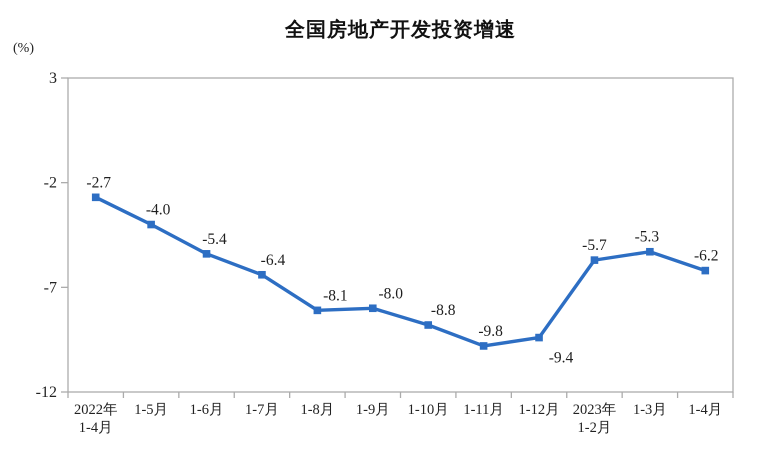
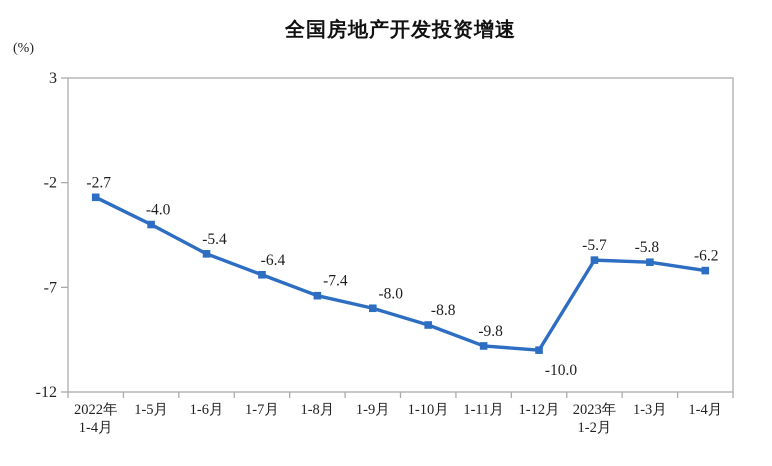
1-8月: -8.1 -> -7.4
1-12月: -9.4 -> -10.0
1-3月: -5.3 -> -5.8
